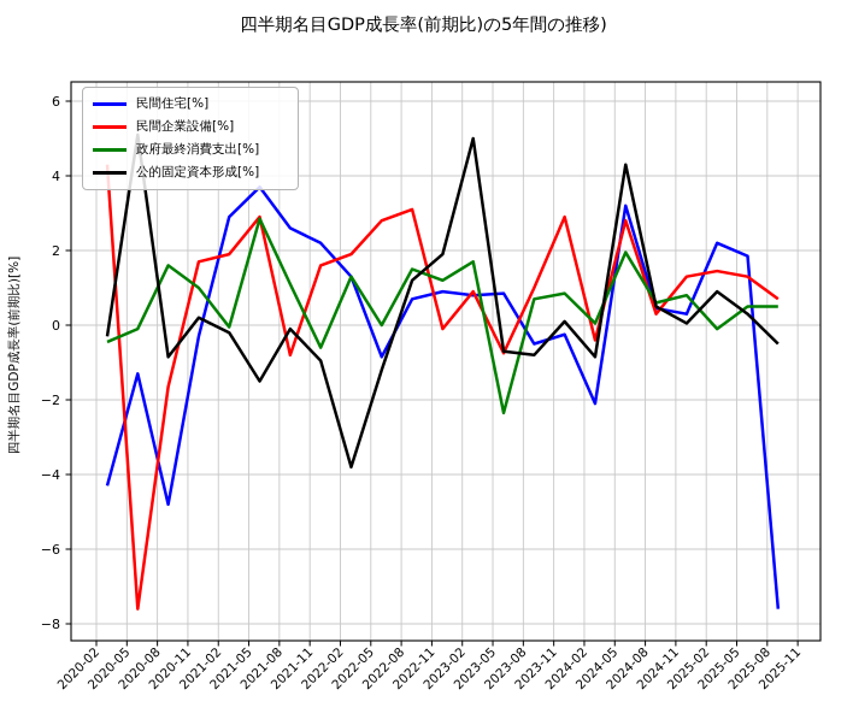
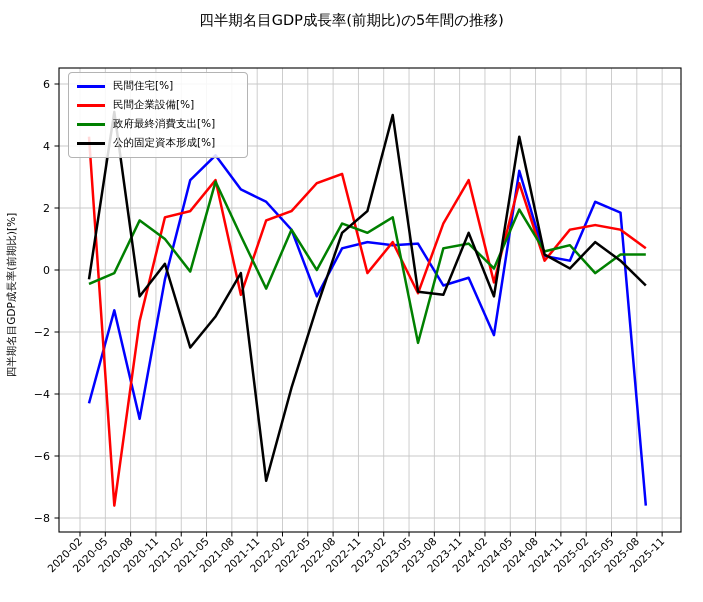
公的固定資本形成[%]/2021-02: -0.2 -> -2.5
公的固定資本形成[%]/2021-11: -0.9 -> -6.8
民間企業設備[%]/2023-08: 1.0 -> 1.5
公的固定資本形成[%]/2023-11: 0.1 -> 1.2
